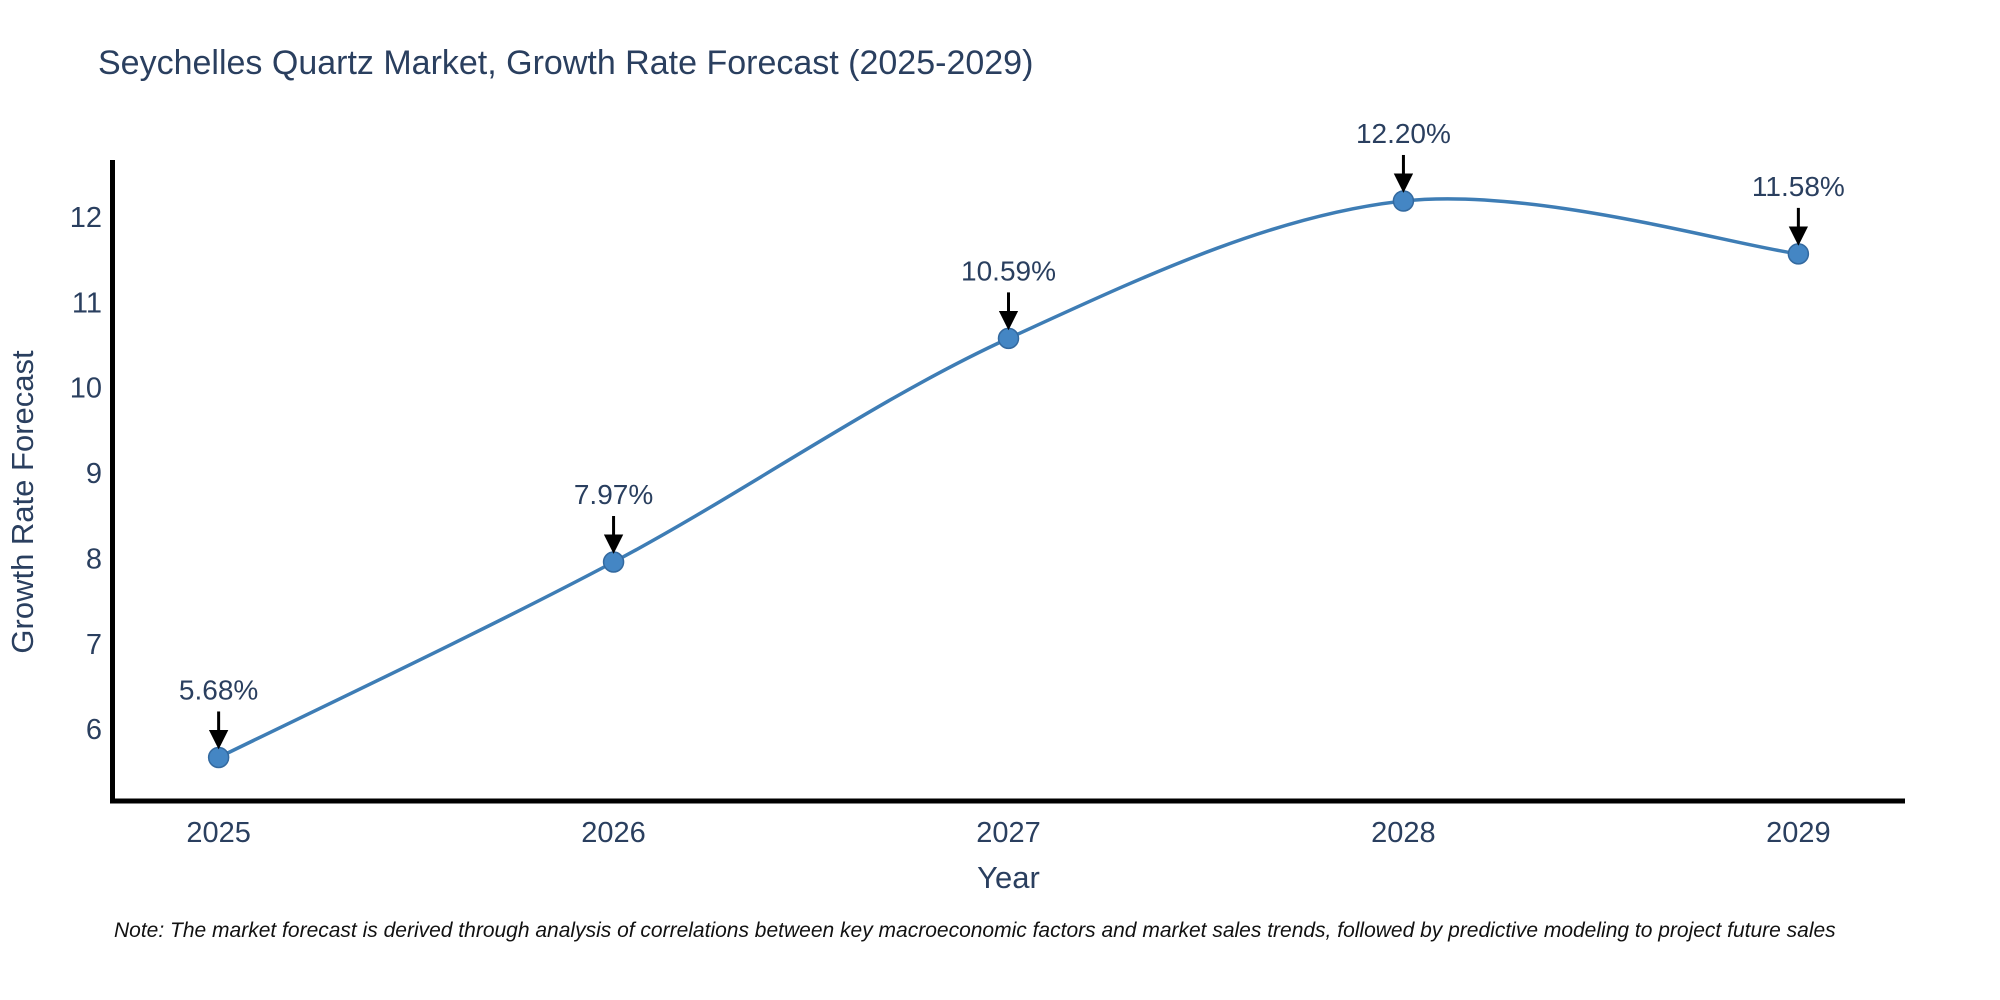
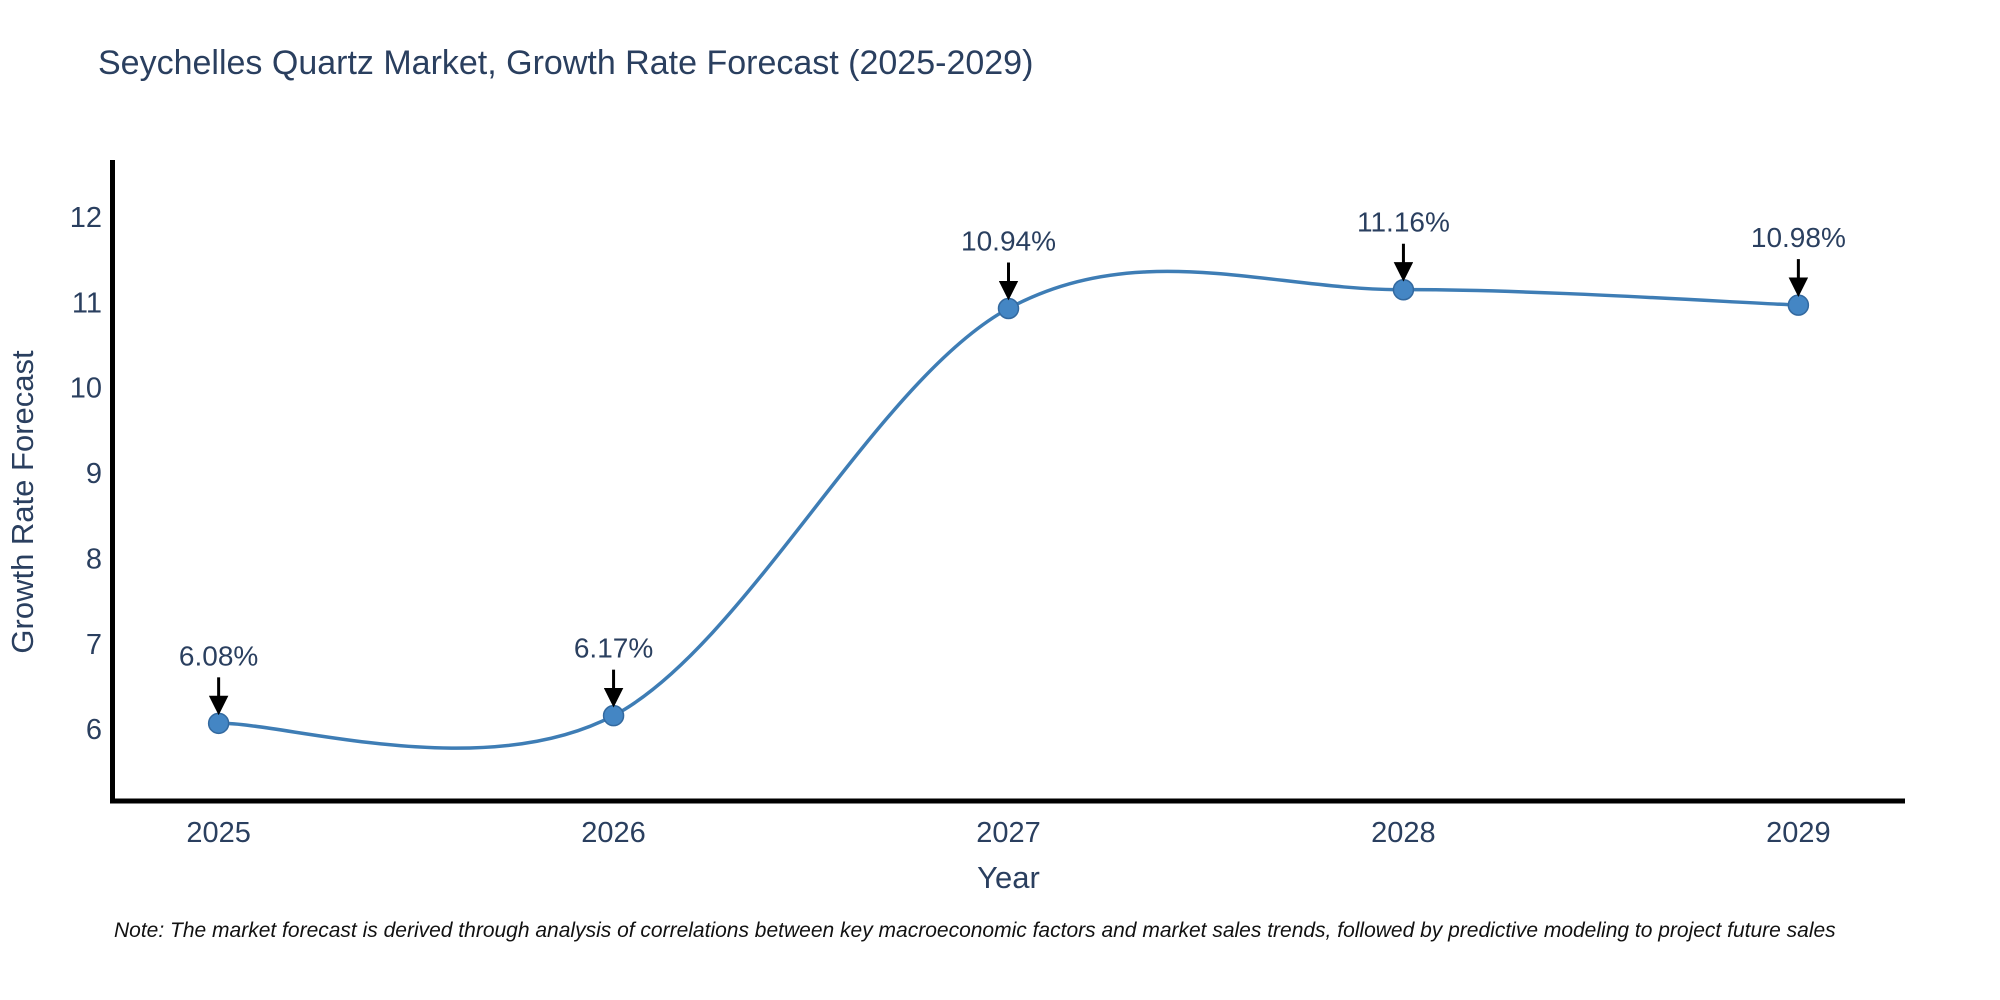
2025: 5.68% -> 6.08%
2026: 7.97% -> 6.17%
2027: 10.59% -> 10.94%
2028: 12.20% -> 11.16%
2029: 11.58% -> 10.98%
